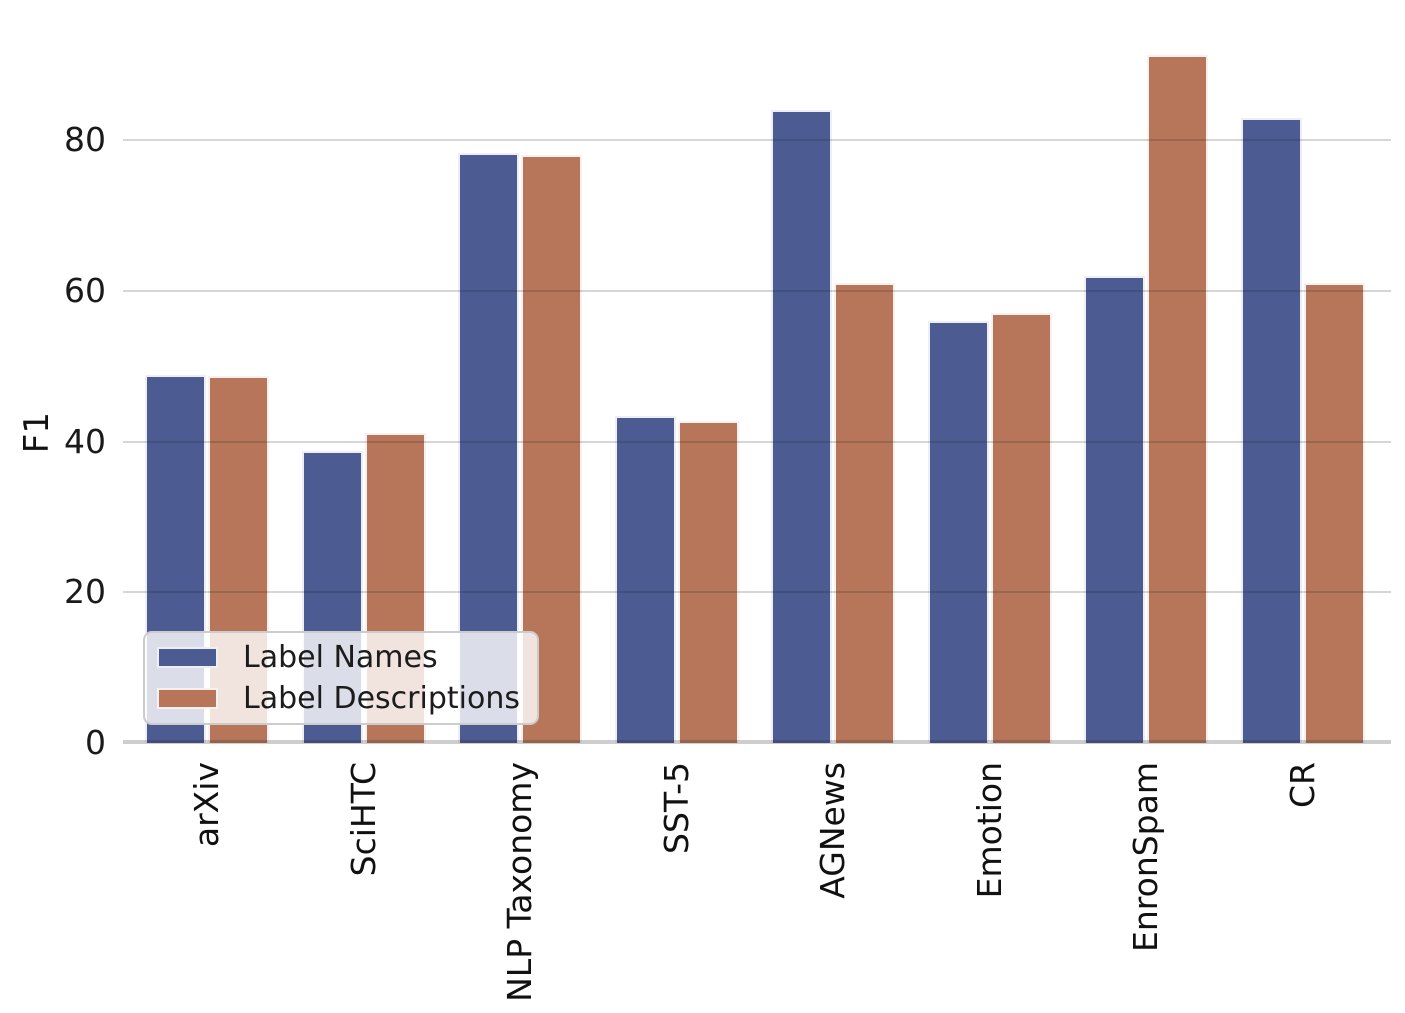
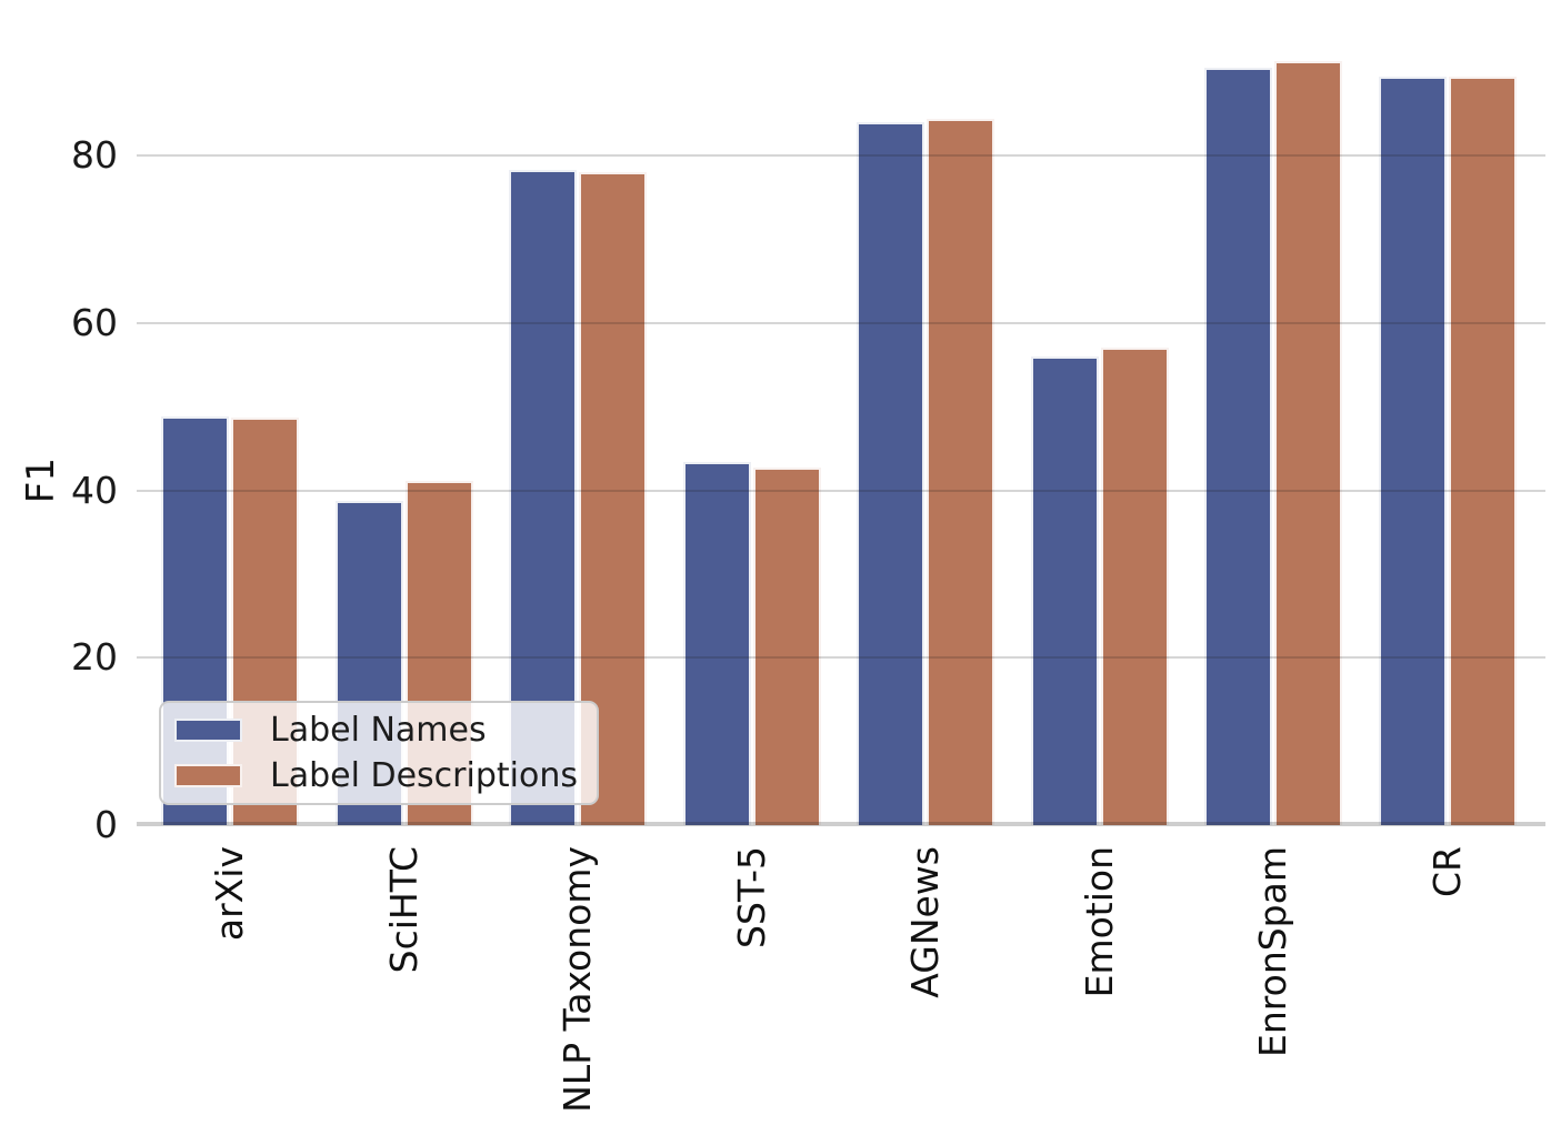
Label Descriptions/AGNews: 61 -> 84
Label Names/EnronSpam: 62 -> 90
Label Names/CR: 83 -> 89
Label Descriptions/CR: 61 -> 90
